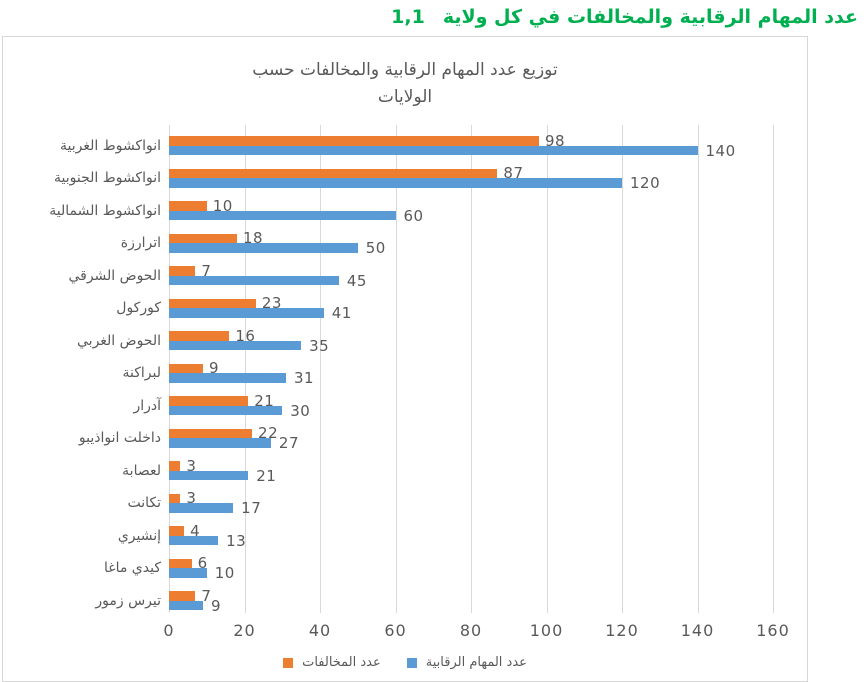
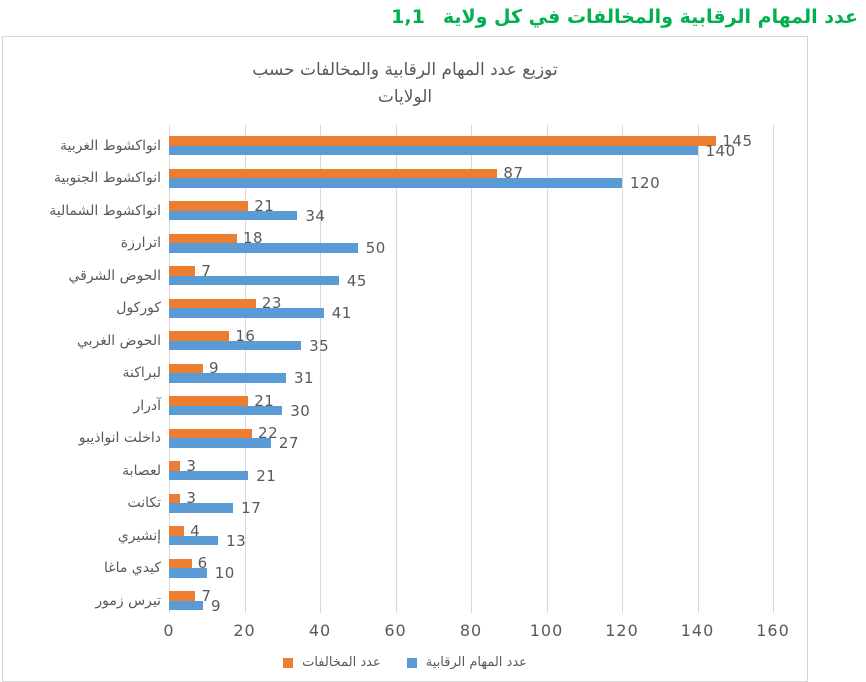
عدد المخالفات/انواكشوط الغربية: 98 -> 145
عدد المخالفات/انواكشوط الشمالية: 10 -> 21
عدد المهام الرقابية/انواكشوط الشمالية: 60 -> 34
